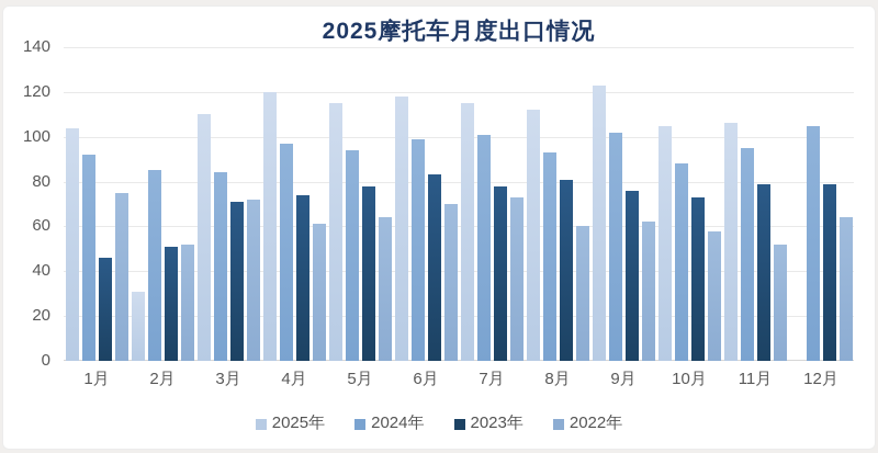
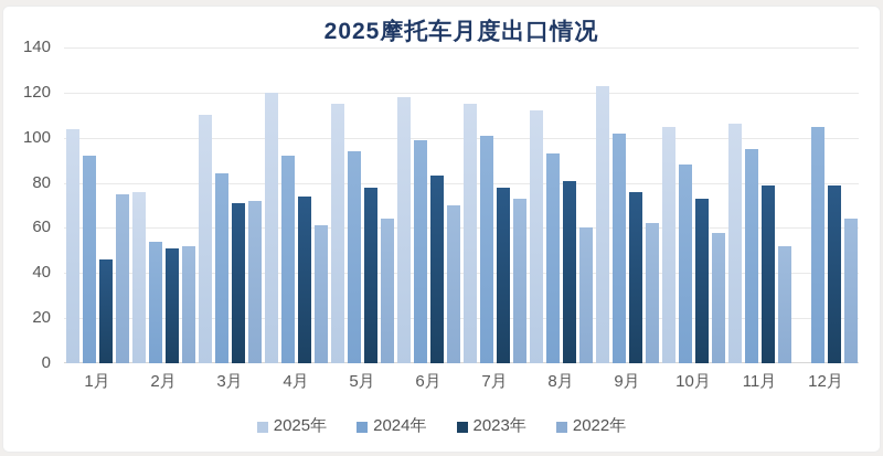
2025年/2月: 31 -> 76
2024年/2月: 85 -> 54
2024年/4月: 97 -> 92
